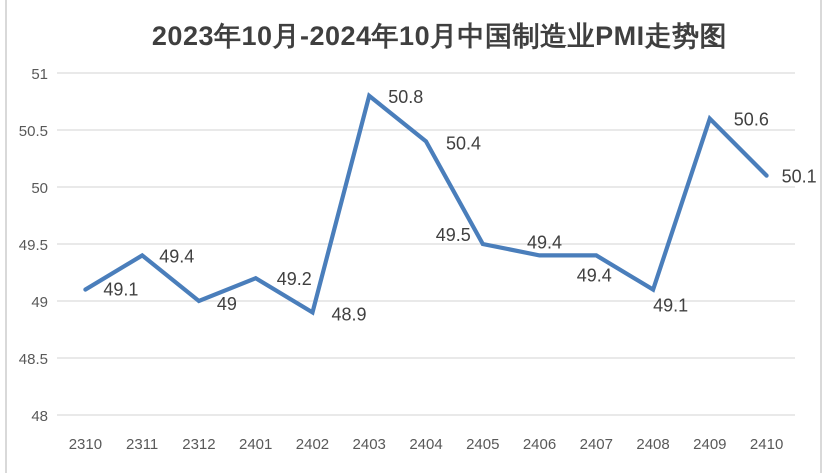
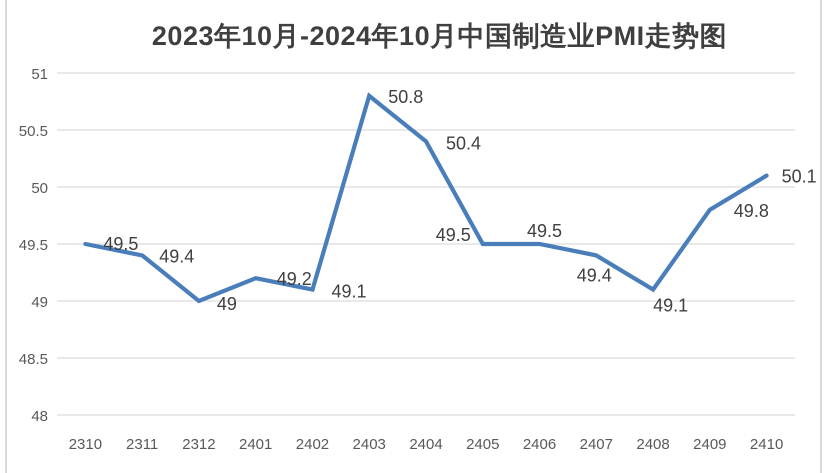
2310: 49.1 -> 49.5
2402: 48.9 -> 49.1
2406: 49.4 -> 49.5
2409: 50.6 -> 49.8
